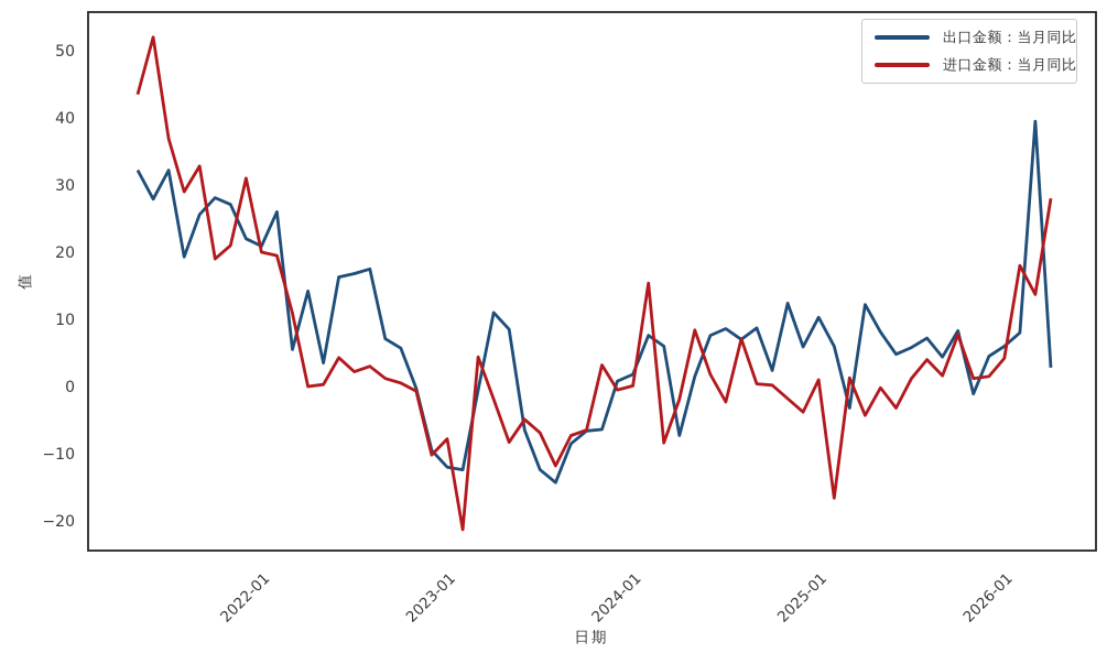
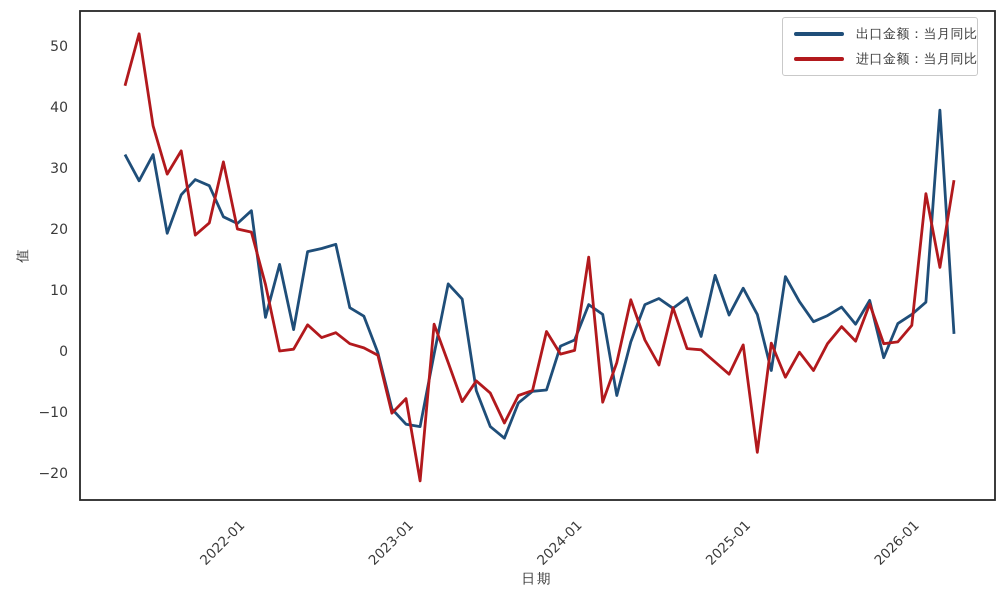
出口金额：当月同比/2022-01: 26 -> 23
进口金额：当月同比/2026-01: 18 -> 26
